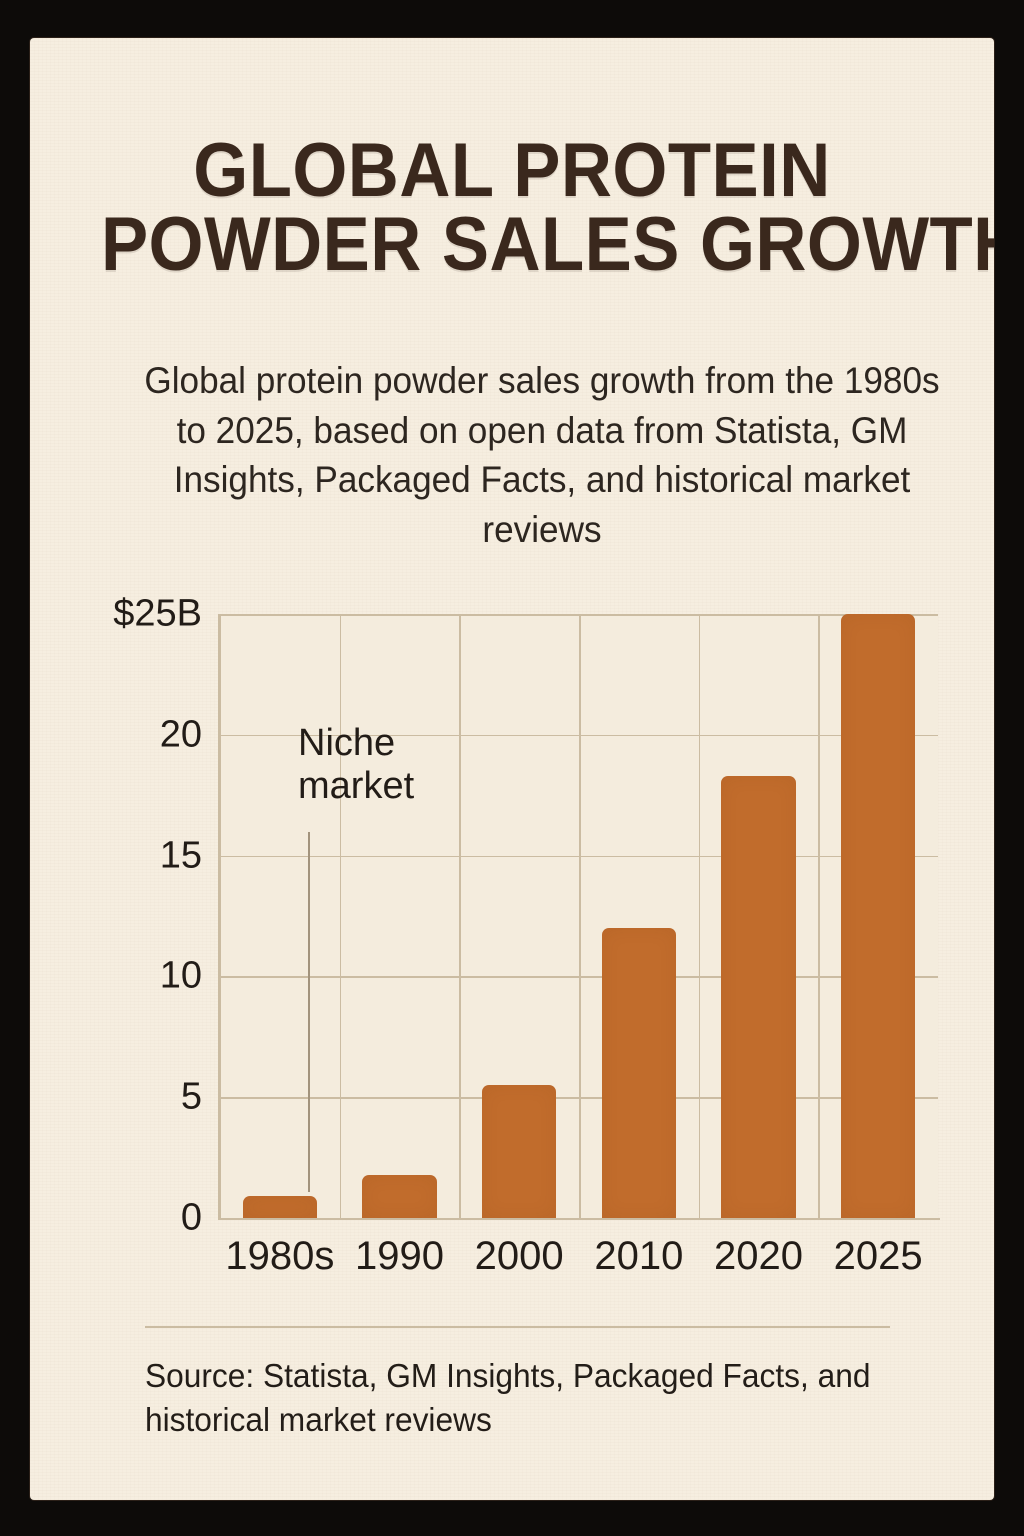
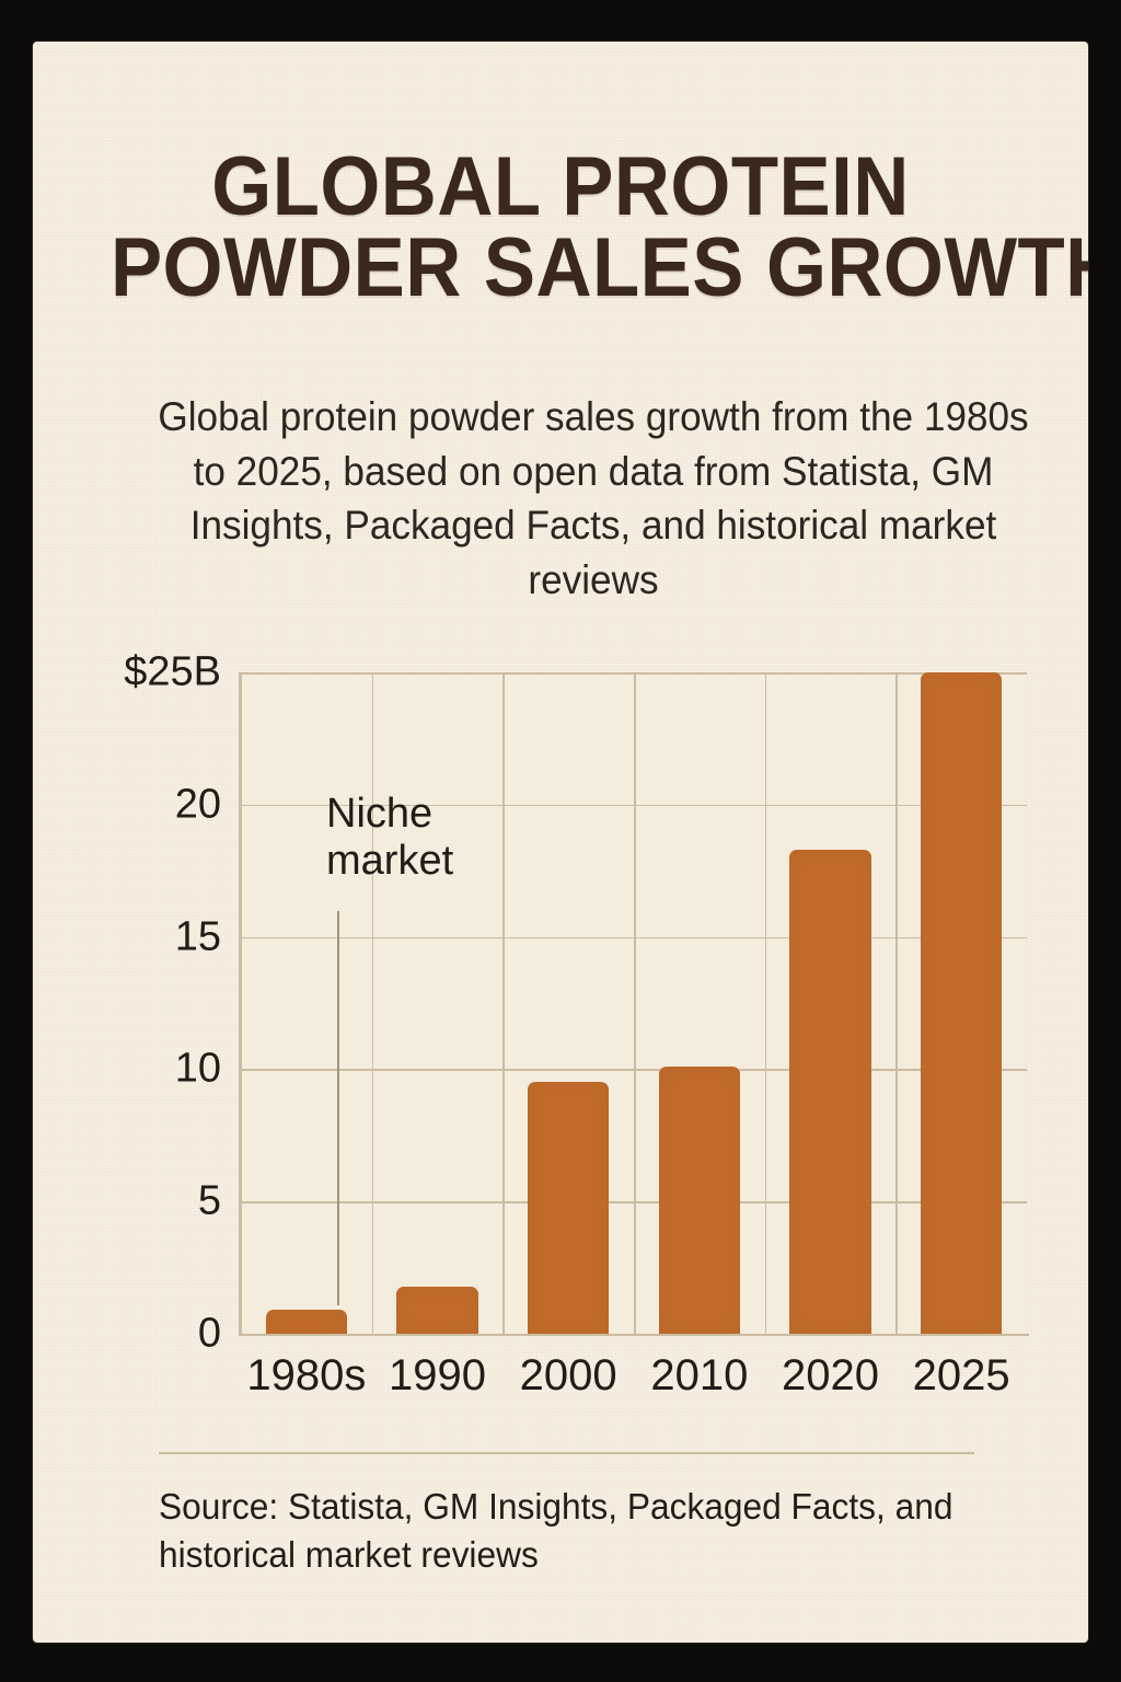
2000: $5.5B -> $9.5B
2010: $12.0B -> $10.1B
